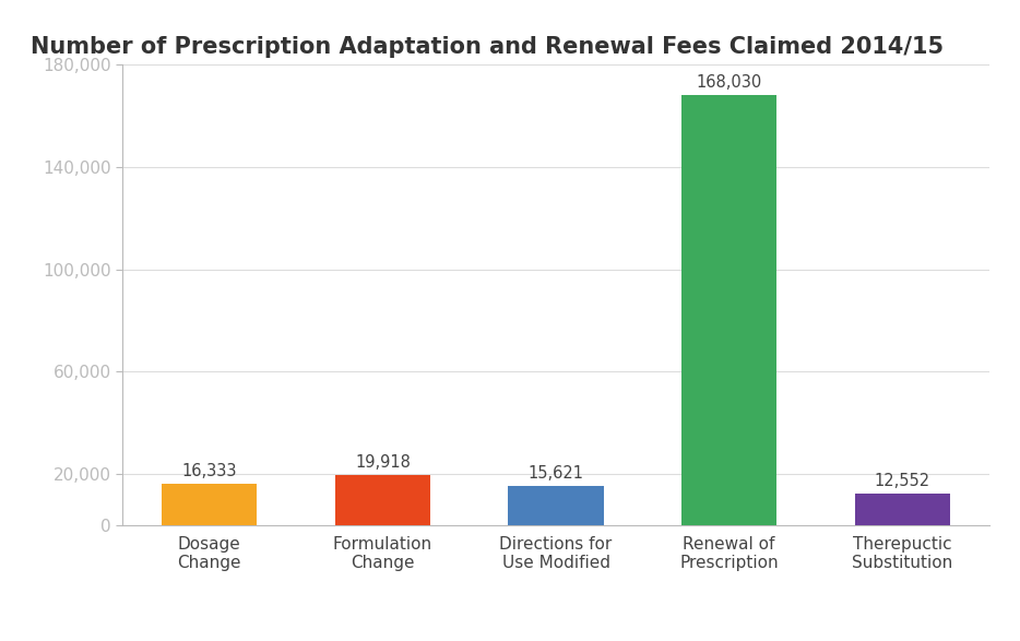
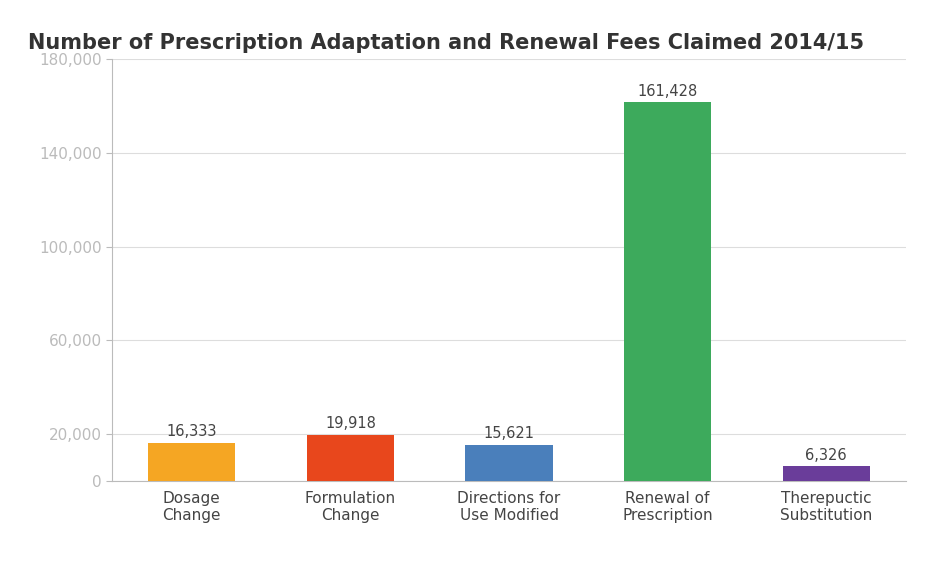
Renewal of Prescription: 168,030 -> 161,428
Therepuctic Substitution: 12,552 -> 6,326
